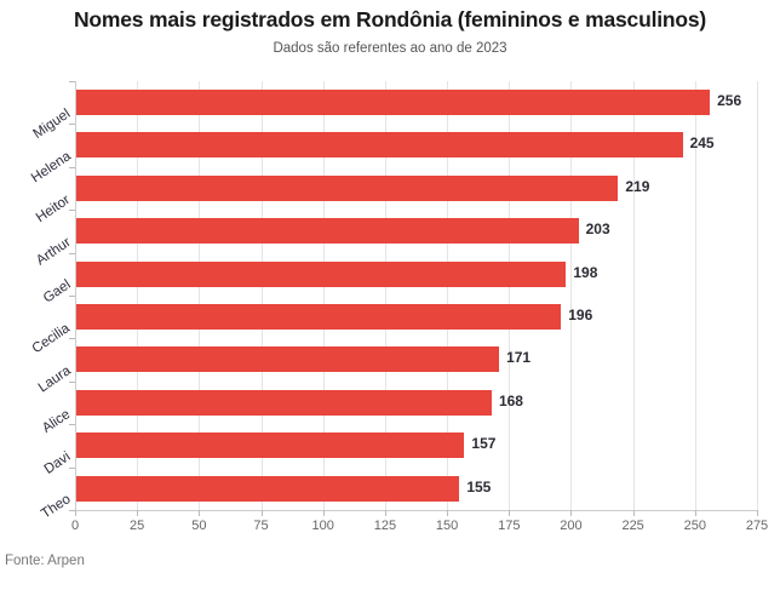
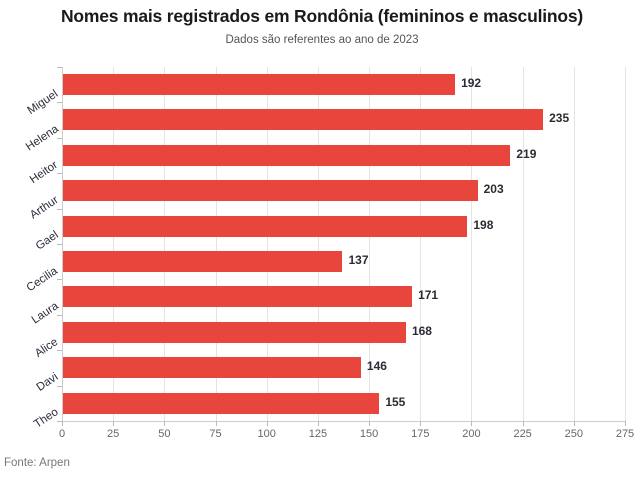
Miguel: 256 -> 192
Helena: 245 -> 235
Cecilia: 196 -> 137
Davi: 157 -> 146
